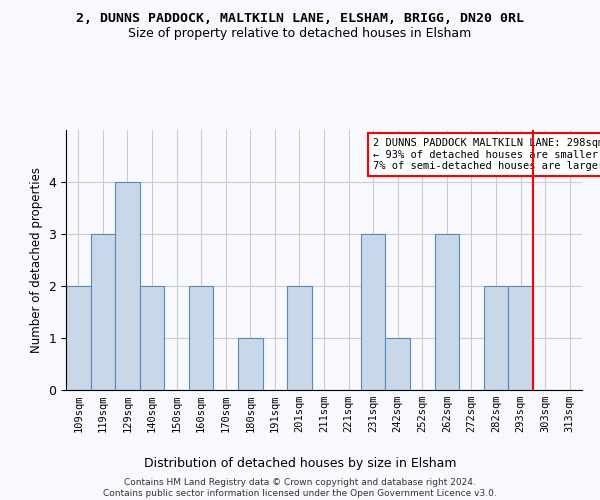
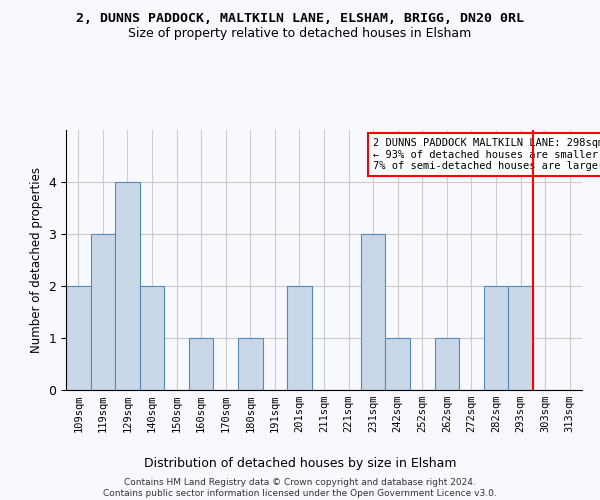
160sqm: 2 -> 1
262sqm: 3 -> 1
